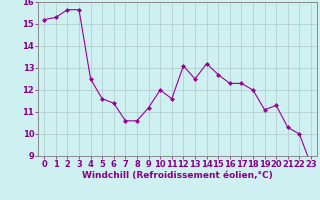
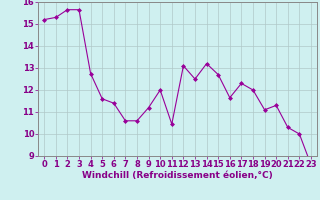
4: 12.50 -> 12.75
11: 11.60 -> 10.45
16: 12.30 -> 11.65
